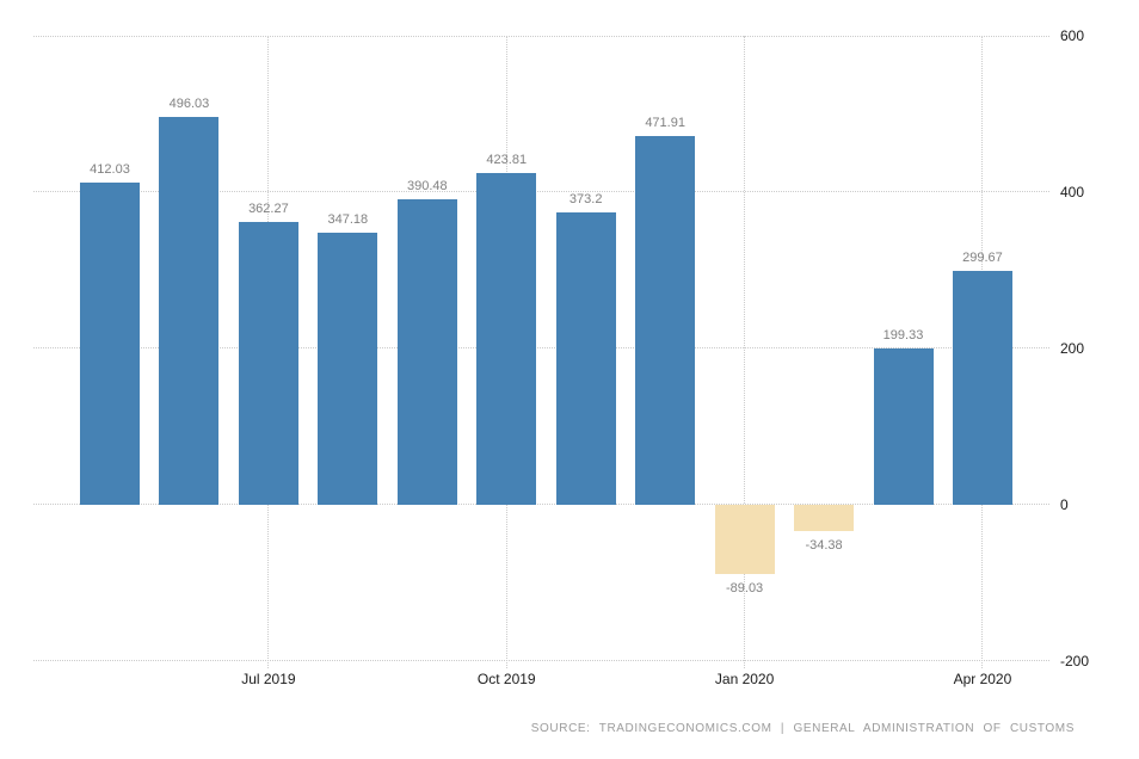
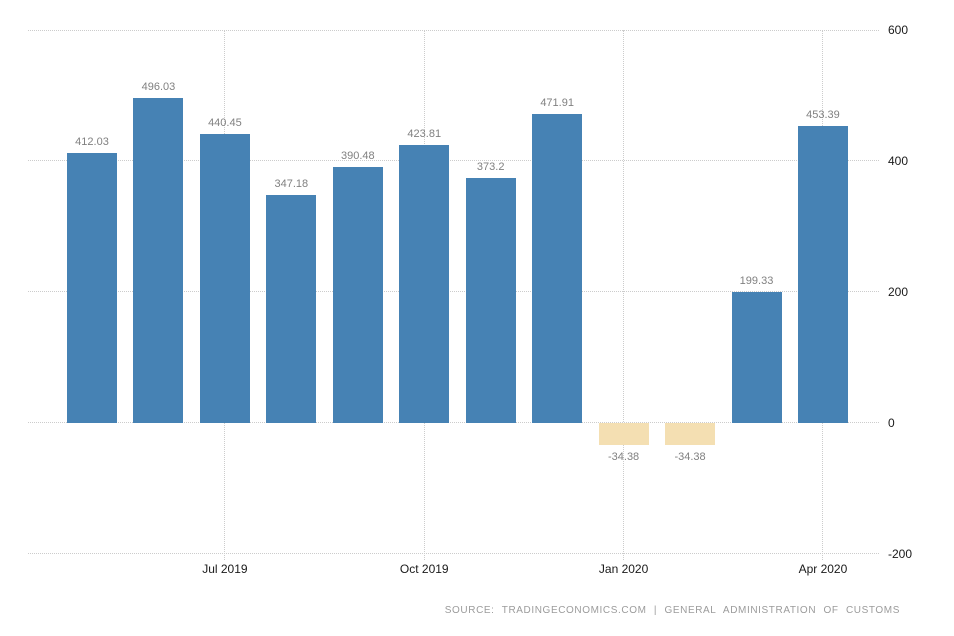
Jul 2019: 362.27 -> 440.45
Jan 2020: -89.03 -> -34.38
Apr 2020: 299.67 -> 453.39
